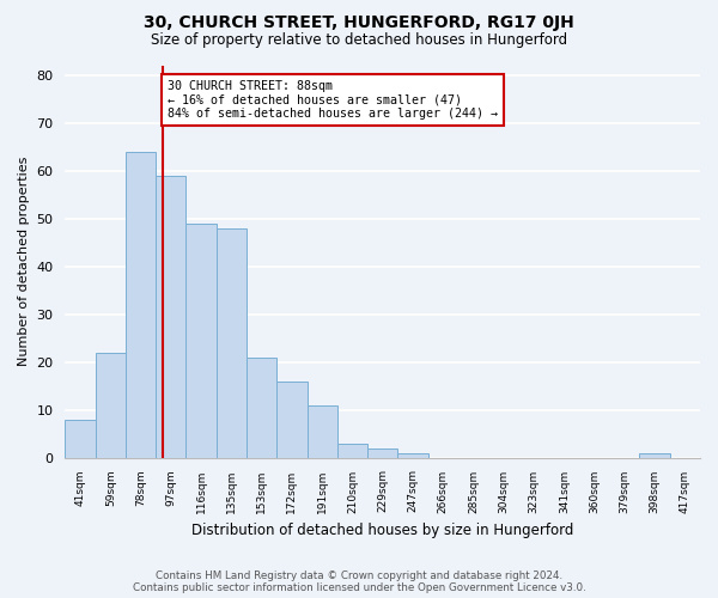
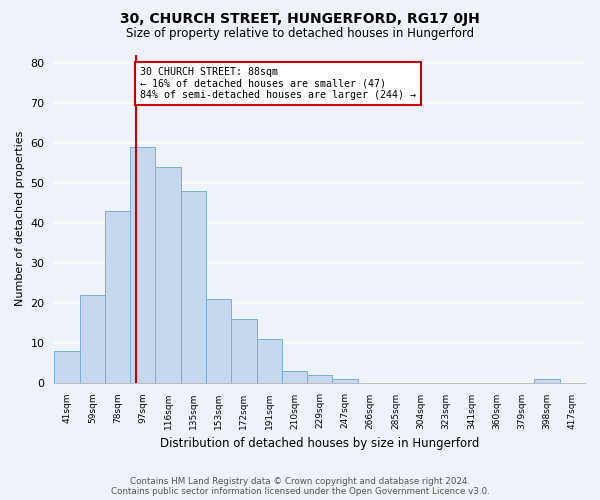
78sqm: 64 -> 43
116sqm: 49 -> 54
